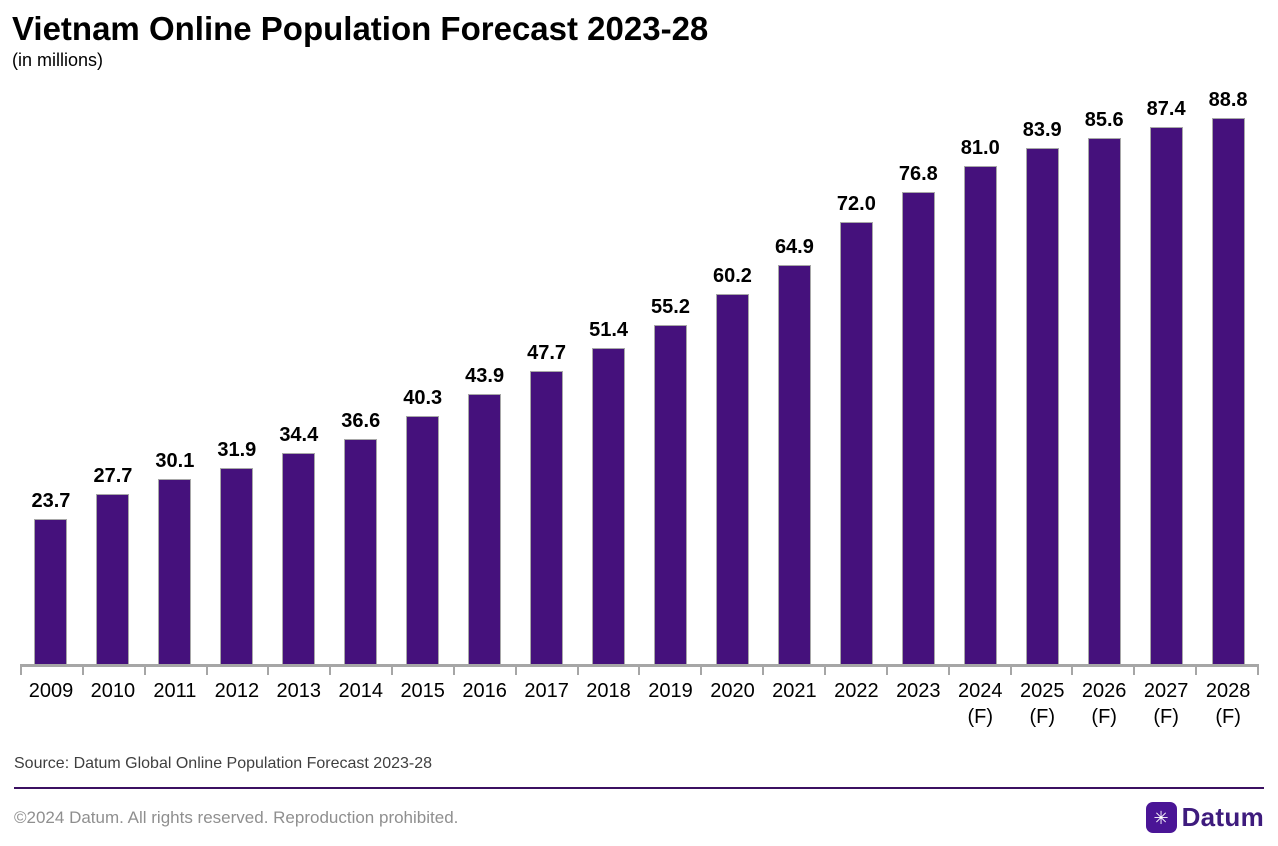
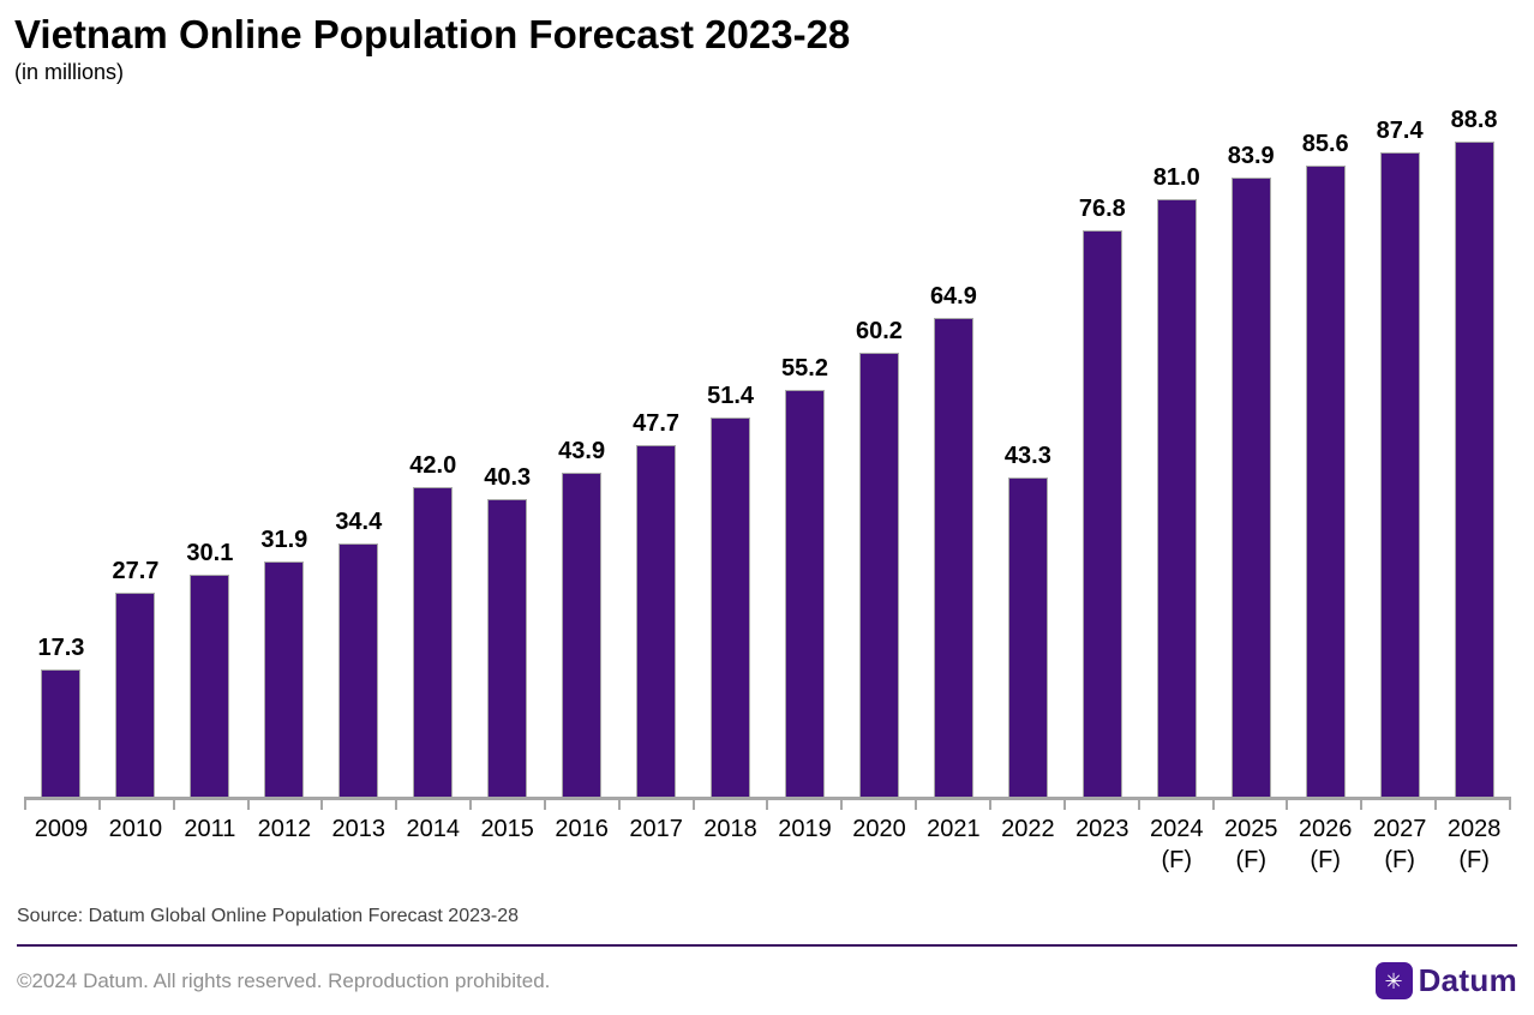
2009: 23.7 -> 17.3
2014: 36.6 -> 42.0
2022: 72.0 -> 43.3
